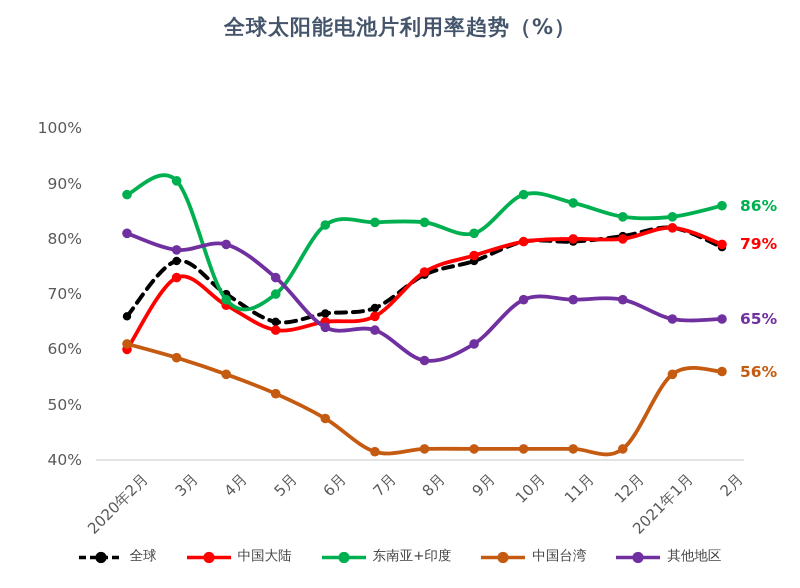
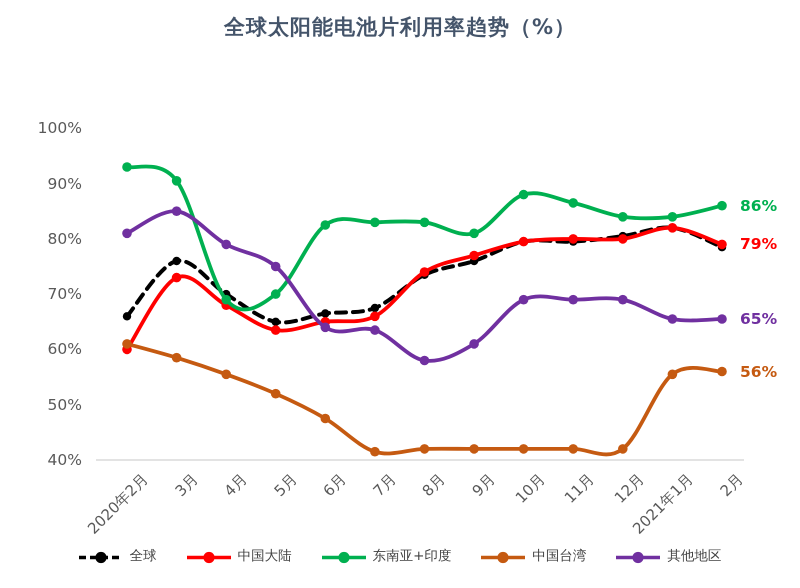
东南亚+印度/2020年2月: 88% -> 93%
其他地区/3月: 78% -> 85%
其他地区/5月: 73% -> 75%
